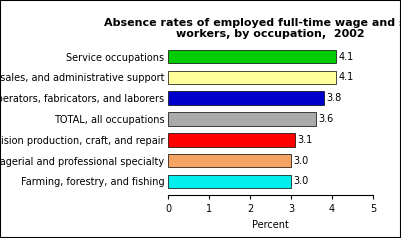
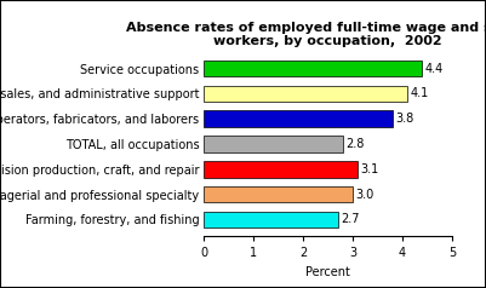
Service occupations: 4.1 -> 4.4
TOTAL, all occupations: 3.6 -> 2.8
Farming, forestry, and fishing: 3.0 -> 2.7
